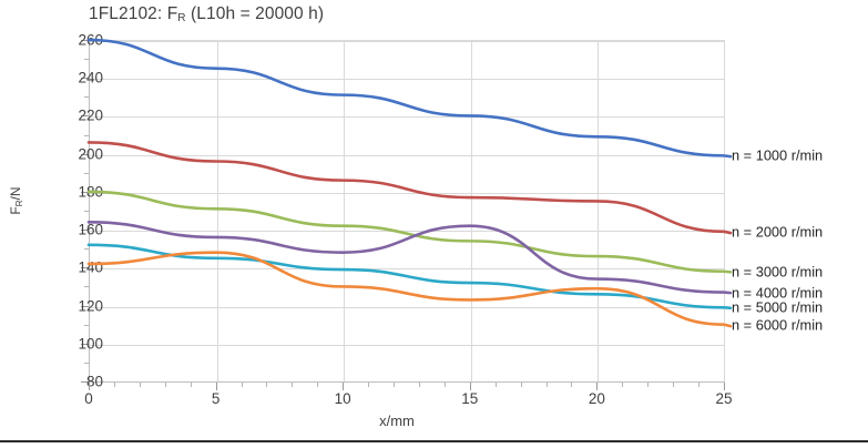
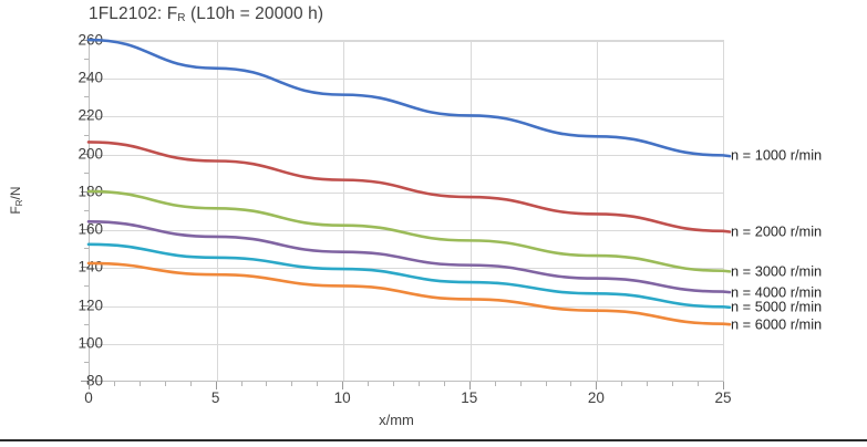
n = 6000 r/min/5: 148 -> 136
n = 4000 r/min/15: 162 -> 141
n = 2000 r/min/20: 175 -> 168
n = 6000 r/min/20: 129 -> 117
